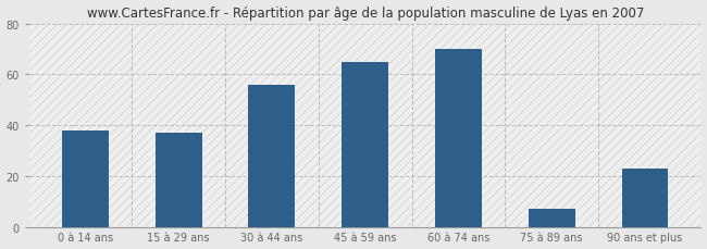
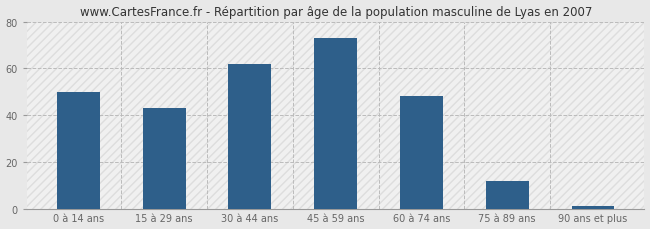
0 à 14 ans: 38 -> 50
15 à 29 ans: 37 -> 43
30 à 44 ans: 56 -> 62
45 à 59 ans: 65 -> 73
60 à 74 ans: 70 -> 48
75 à 89 ans: 7 -> 12
90 ans et plus: 23 -> 1
